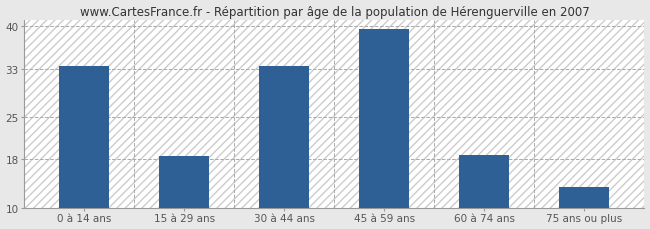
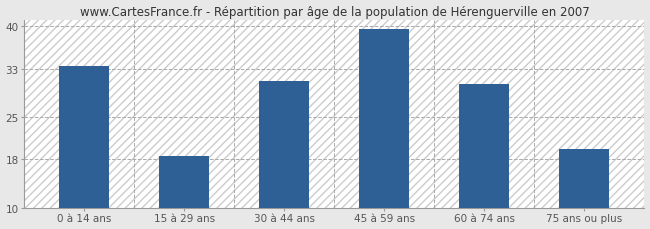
30 à 44 ans: 33.5 -> 31.0
60 à 74 ans: 18.8 -> 30.4
75 ans ou plus: 13.5 -> 19.8
